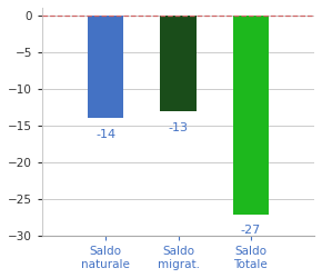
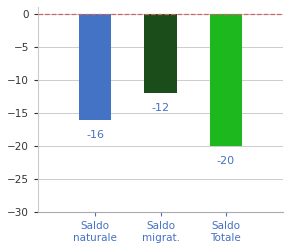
Saldo naturale: -14 -> -16
Saldo migrat.: -13 -> -12
Saldo Totale: -27 -> -20
